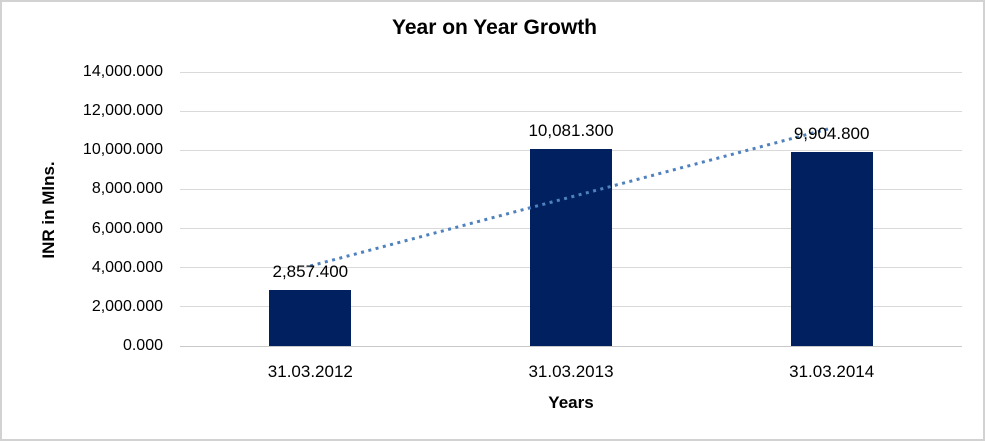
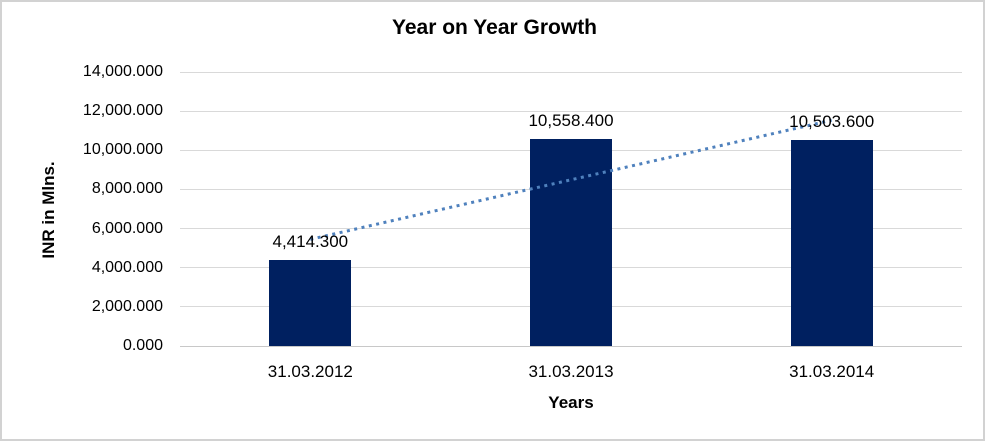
31.03.2012: 2,857.400 -> 4,414.300
31.03.2013: 10,081.300 -> 10,558.400
31.03.2014: 9,904.800 -> 10,503.600
